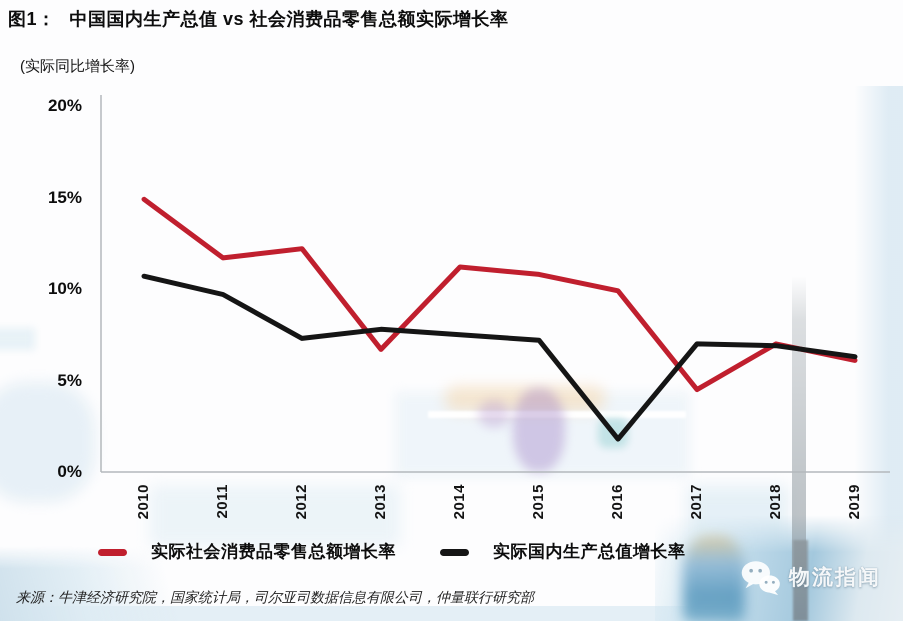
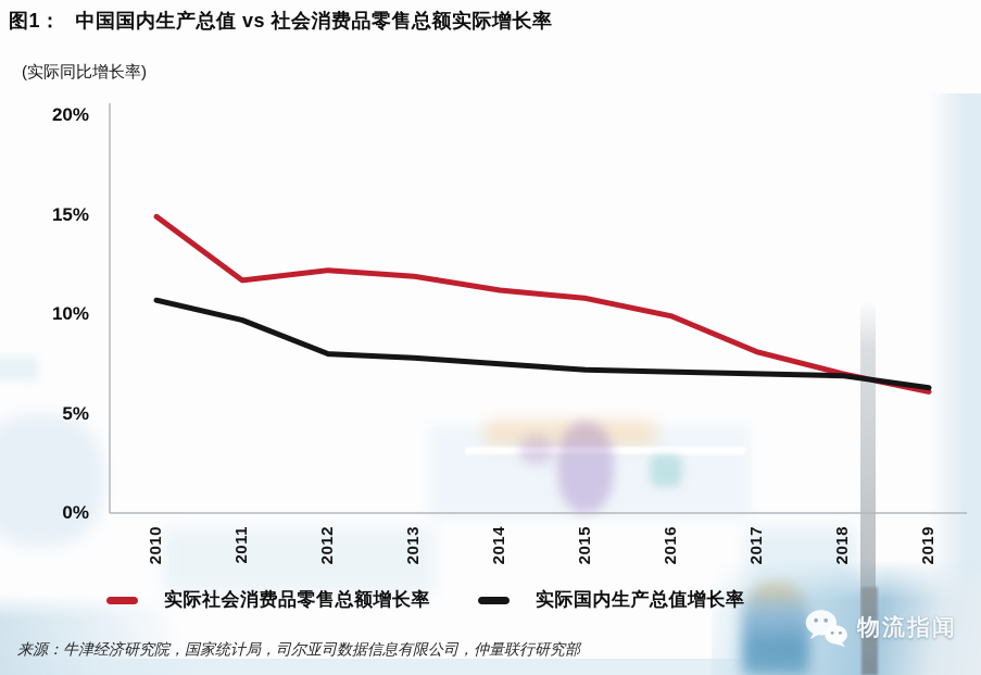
实际国内生产总值增长率/2012: 7.3% -> 8.0%
实际社会消费品零售总额增长率/2013: 6.7% -> 11.9%
实际国内生产总值增长率/2016: 1.8% -> 7.1%
实际社会消费品零售总额增长率/2017: 4.5% -> 8.1%
